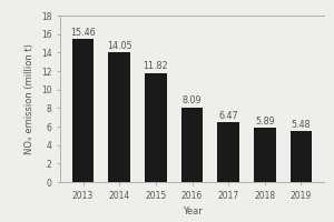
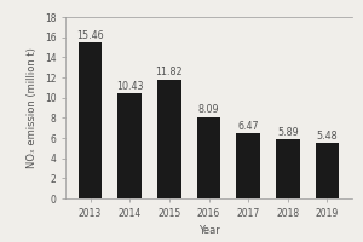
2014: 14.05 -> 10.43
